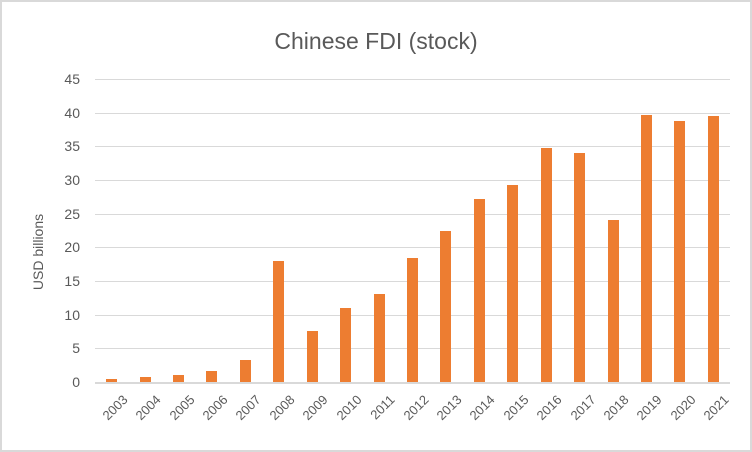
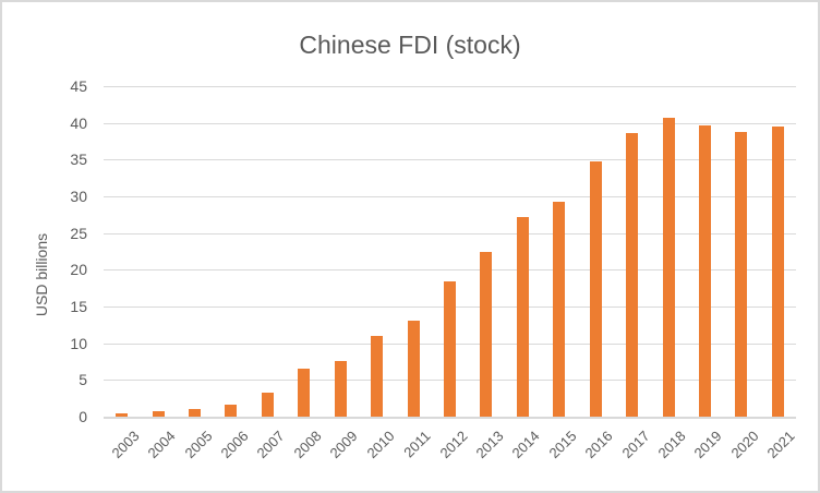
2008: 18 -> 7
2017: 34 -> 39
2018: 24 -> 41
